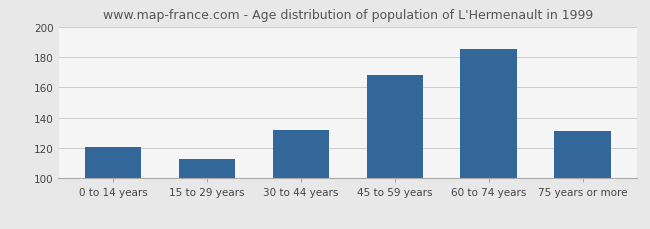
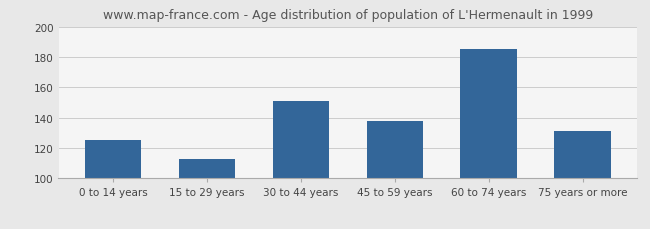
0 to 14 years: 121 -> 125
30 to 44 years: 132 -> 151
45 to 59 years: 168 -> 138
